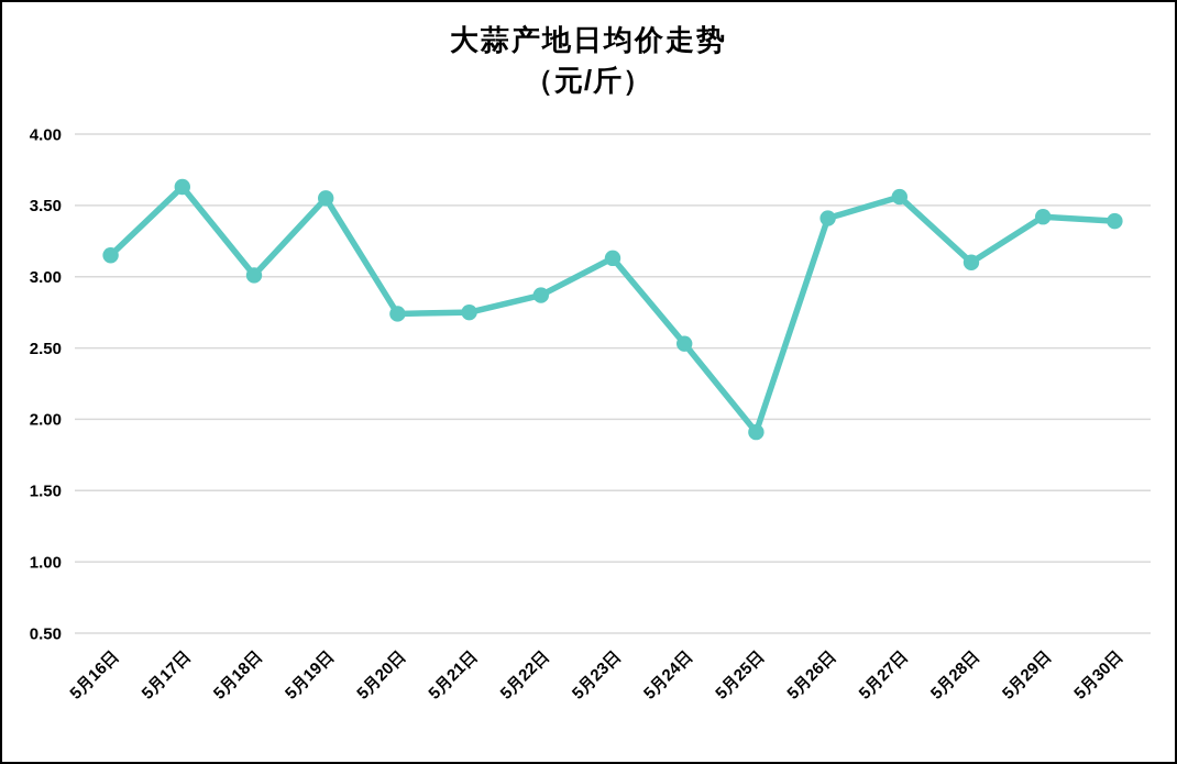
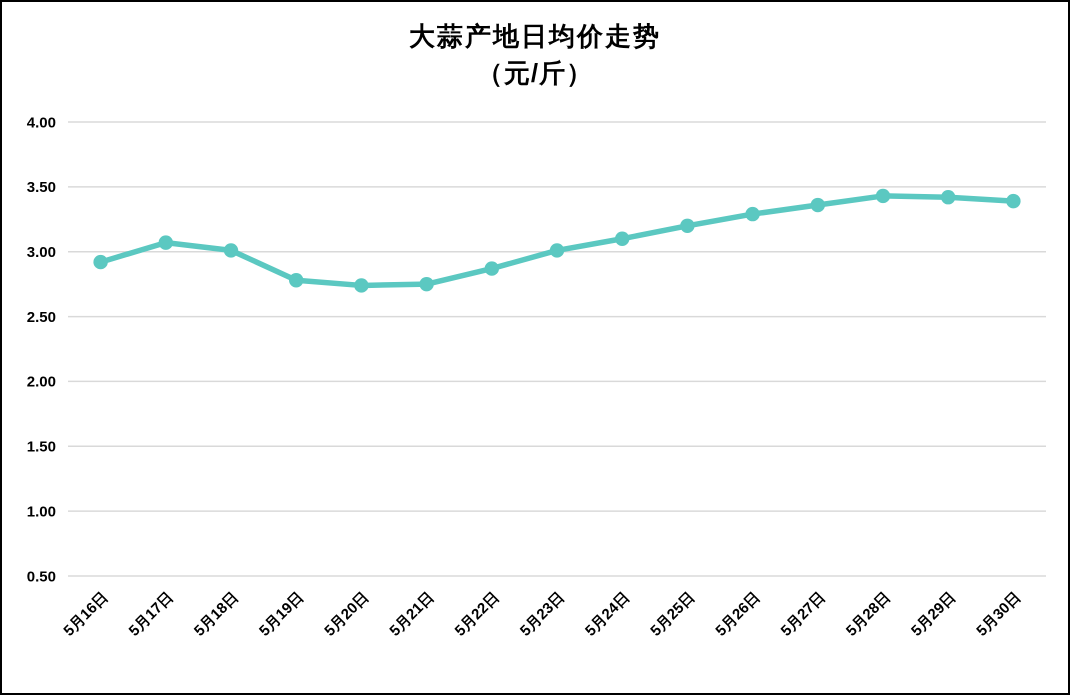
5月16日: 3.15 -> 2.92
5月17日: 3.63 -> 3.07
5月19日: 3.55 -> 2.78
5月23日: 3.13 -> 3.01
5月24日: 2.53 -> 3.10
5月25日: 1.91 -> 3.20
5月26日: 3.41 -> 3.29
5月27日: 3.56 -> 3.36
5月28日: 3.10 -> 3.43
